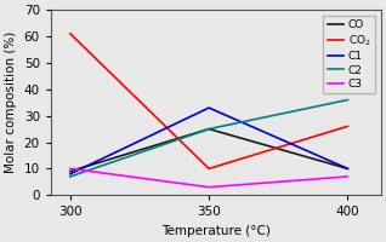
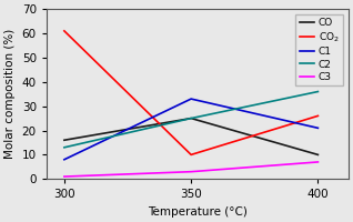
CO/300: 9 -> 16
C2/300: 7 -> 13
C3/300: 10 -> 1
C1/400: 10 -> 21
